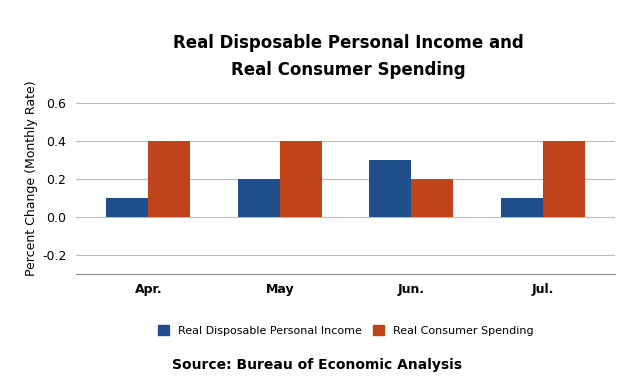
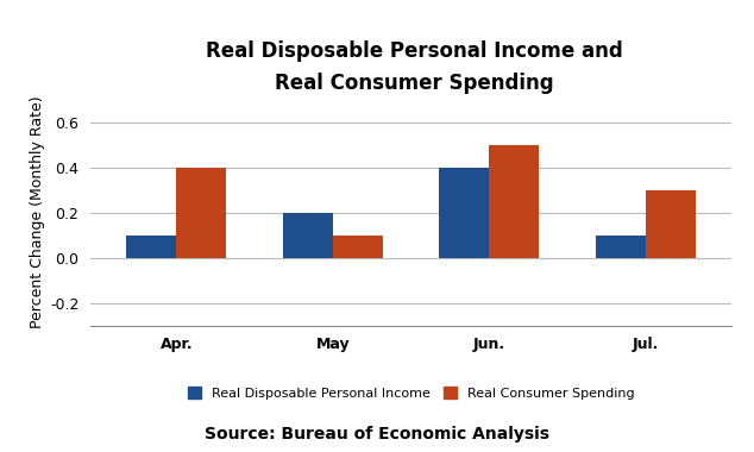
Real Consumer Spending/May: 0.4 -> 0.1
Real Disposable Personal Income/Jun.: 0.3 -> 0.4
Real Consumer Spending/Jun.: 0.2 -> 0.5
Real Consumer Spending/Jul.: 0.4 -> 0.3
